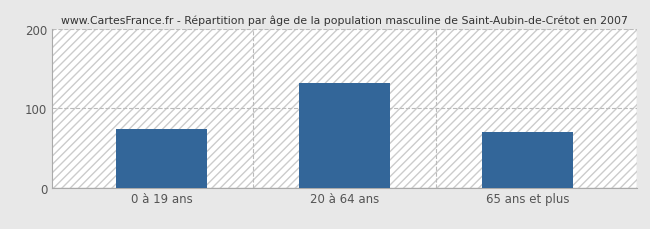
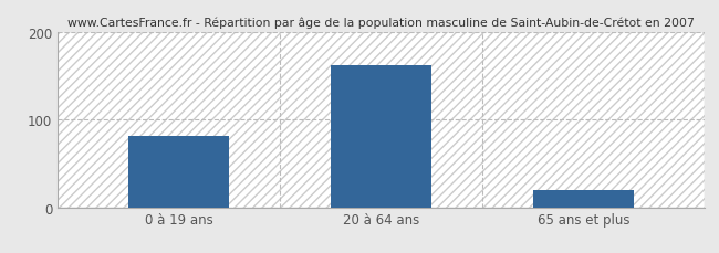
0 à 19 ans: 74 -> 82
20 à 64 ans: 132 -> 162
65 ans et plus: 70 -> 20
